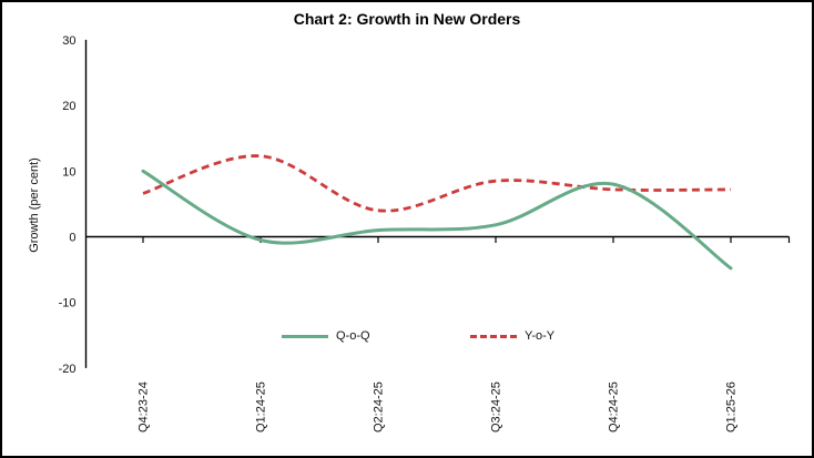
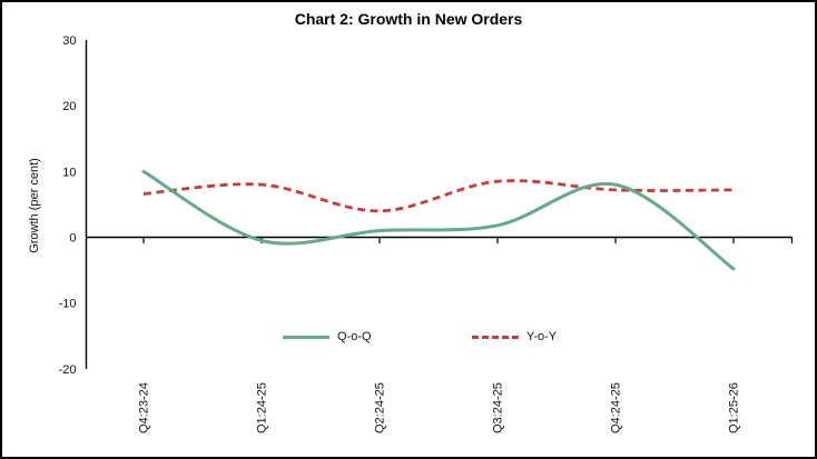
Y-o-Y/Q1:24-25: 12 -> 8
